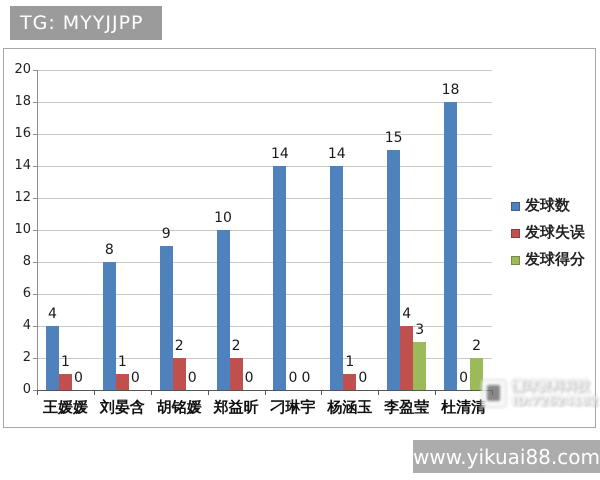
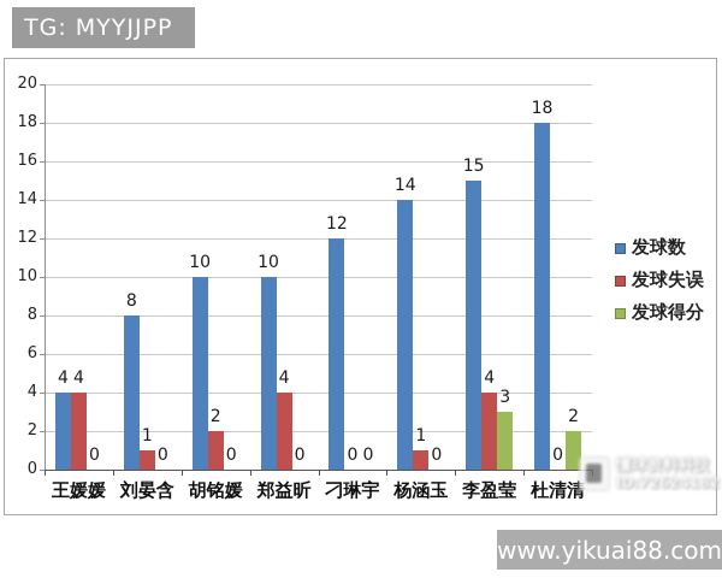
发球失误/王媛媛: 1 -> 4
发球数/胡铭媛: 9 -> 10
发球失误/郑益昕: 2 -> 4
发球数/刁琳宇: 14 -> 12
